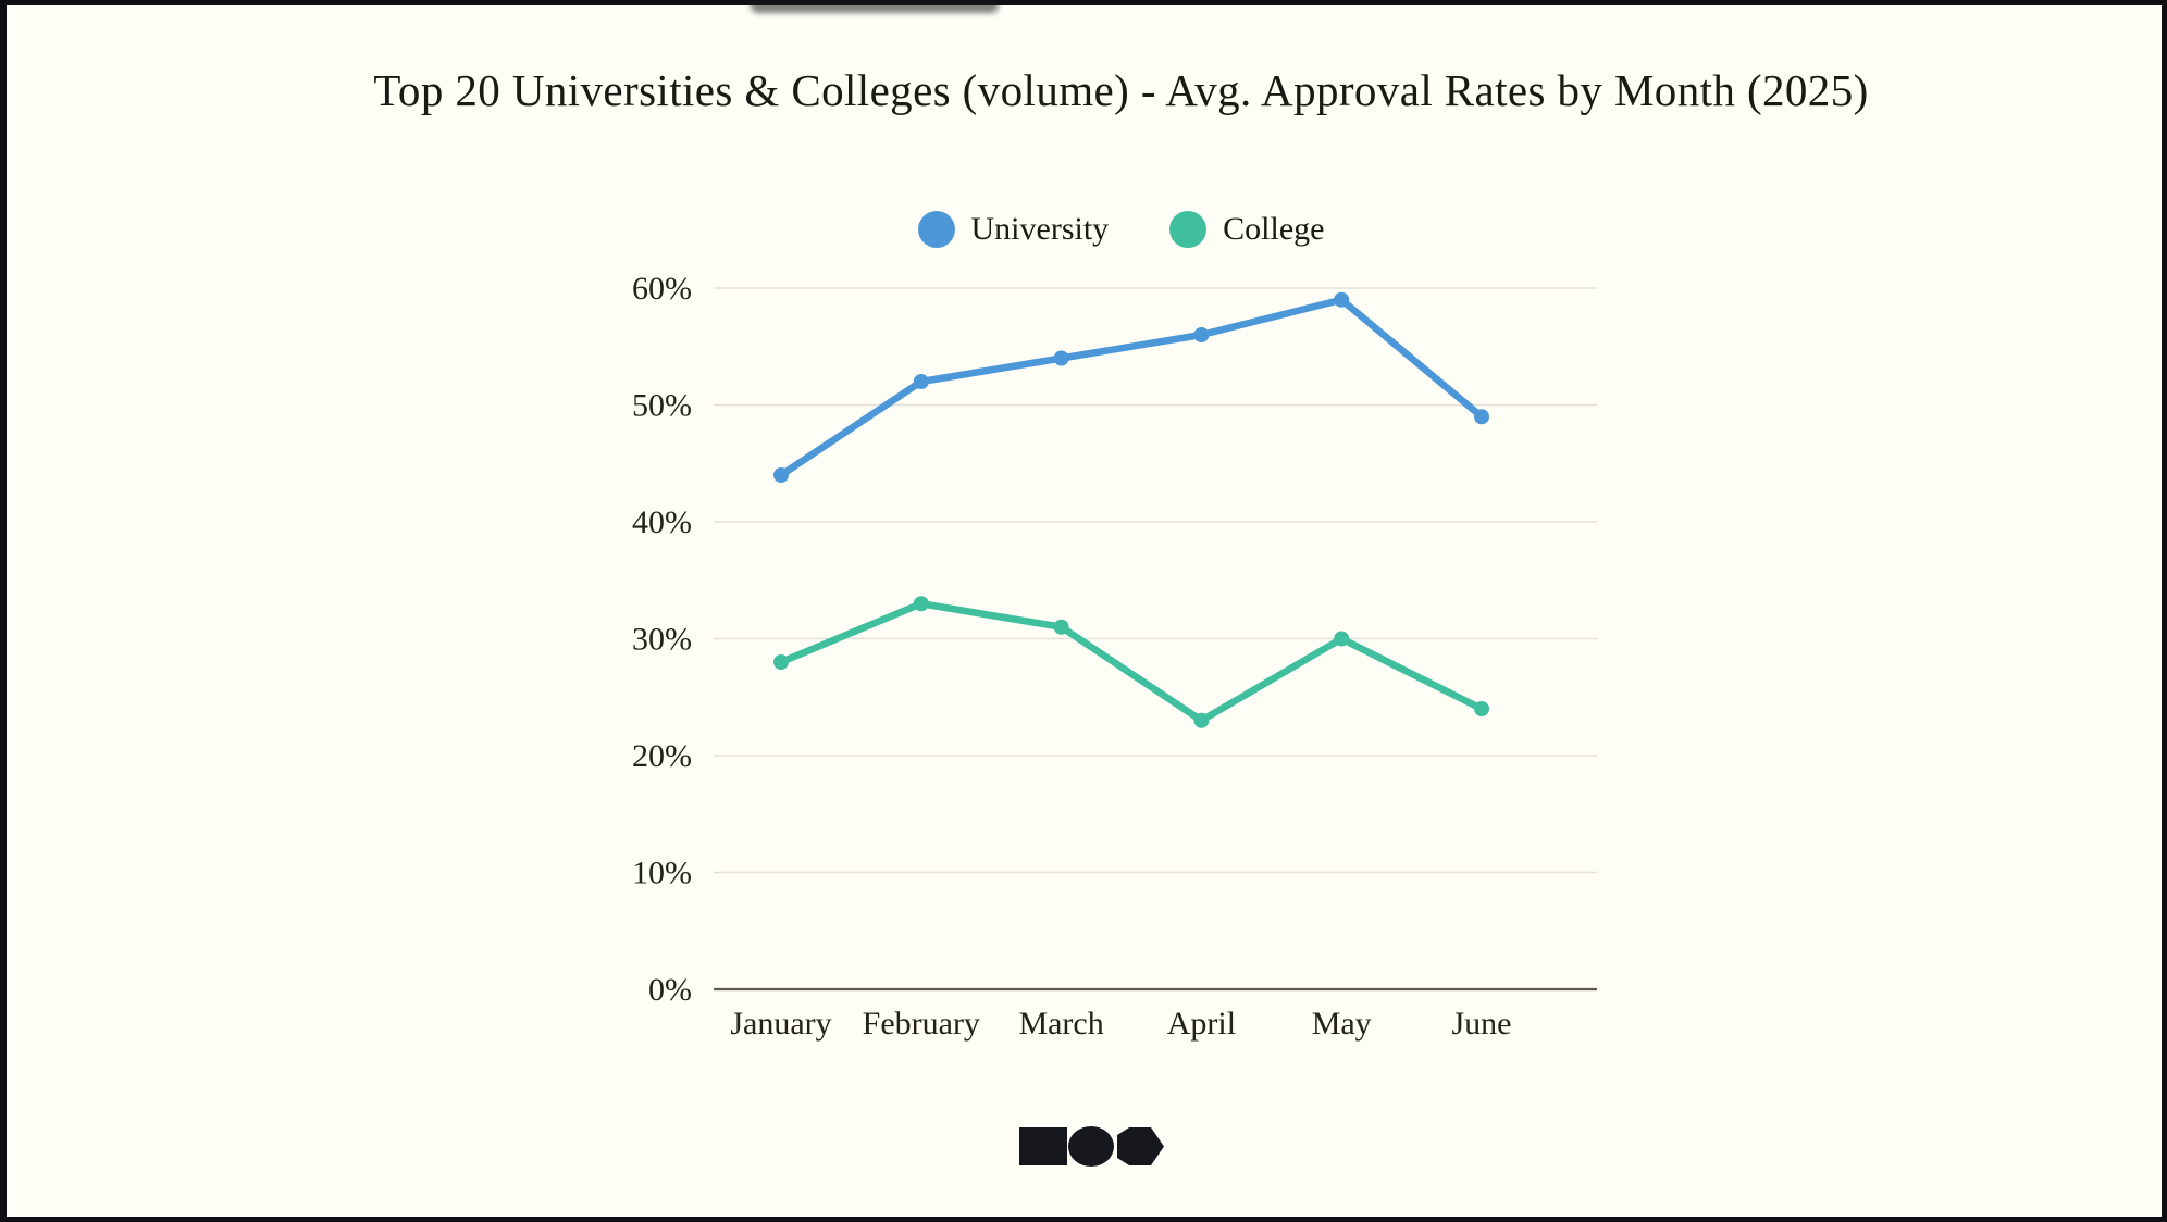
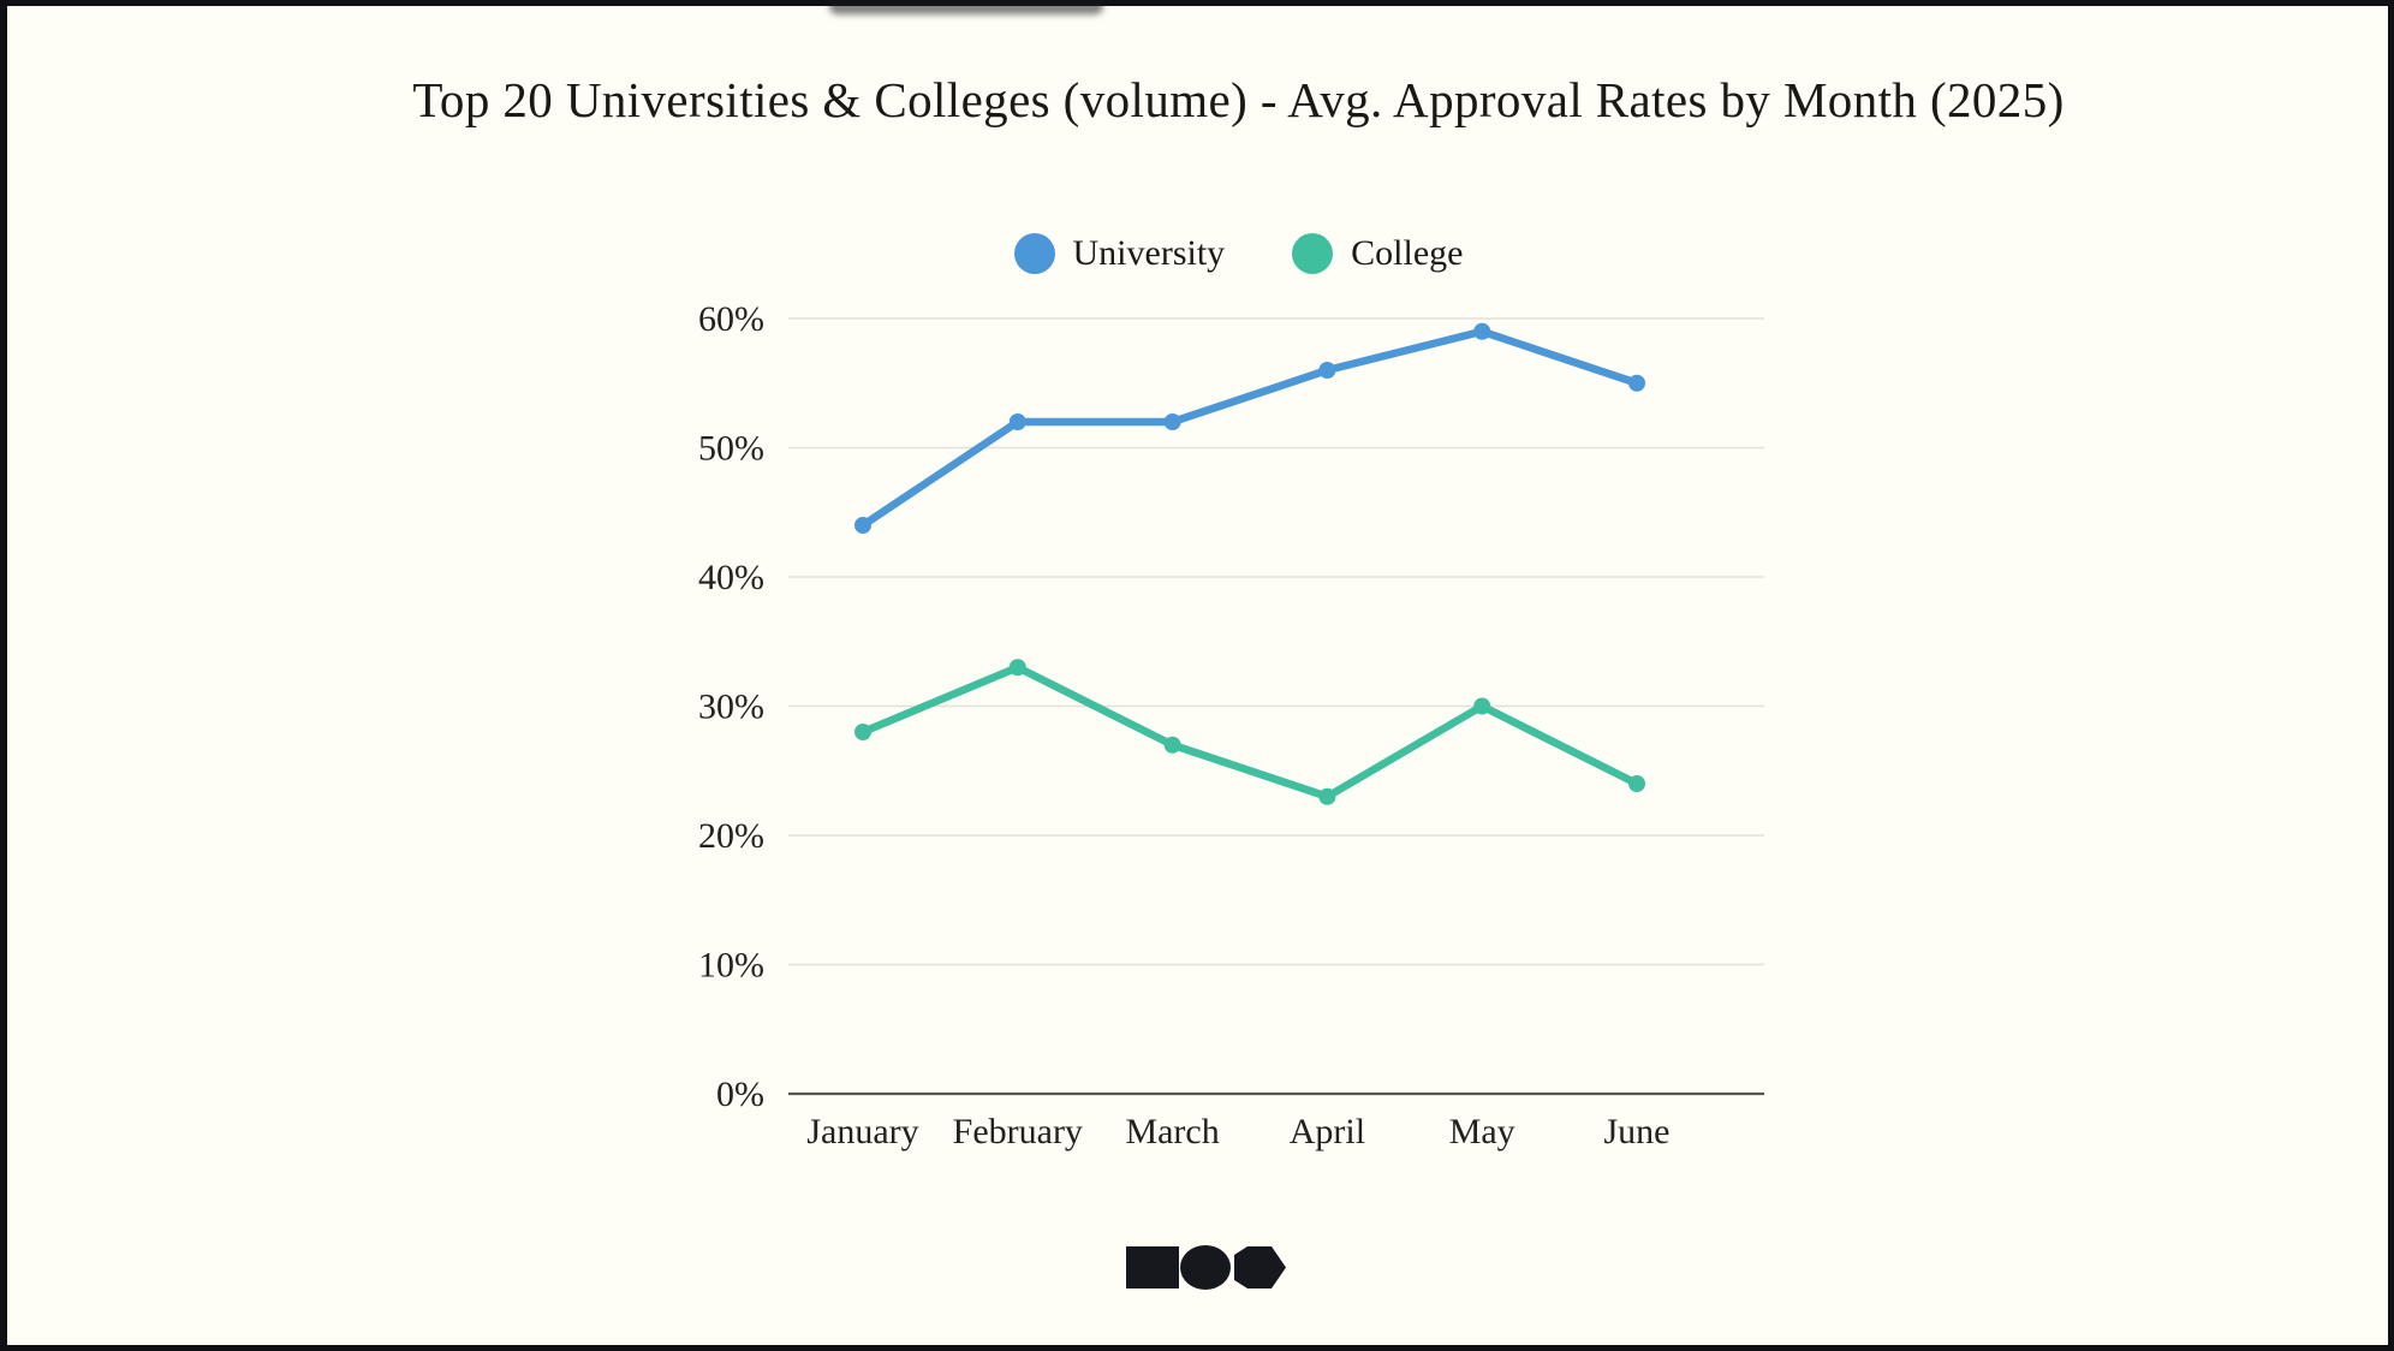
University/March: 54% -> 52%
College/March: 31% -> 27%
University/June: 49% -> 55%
